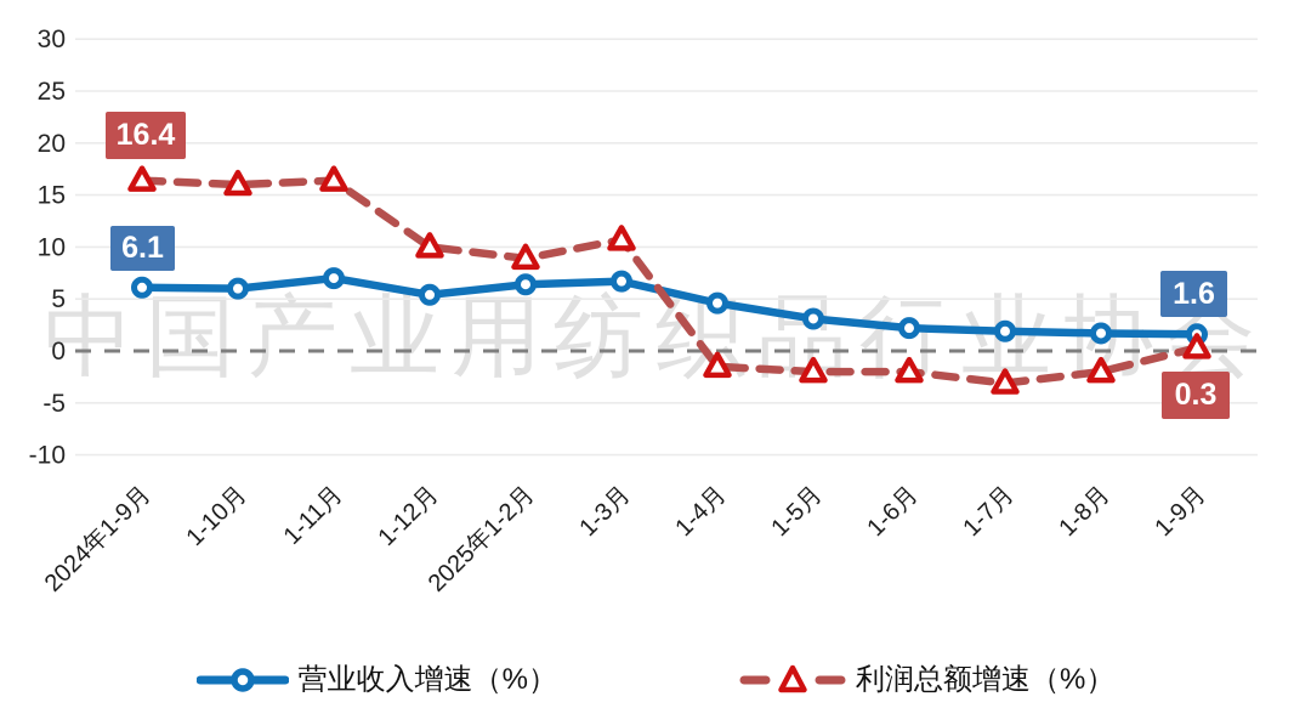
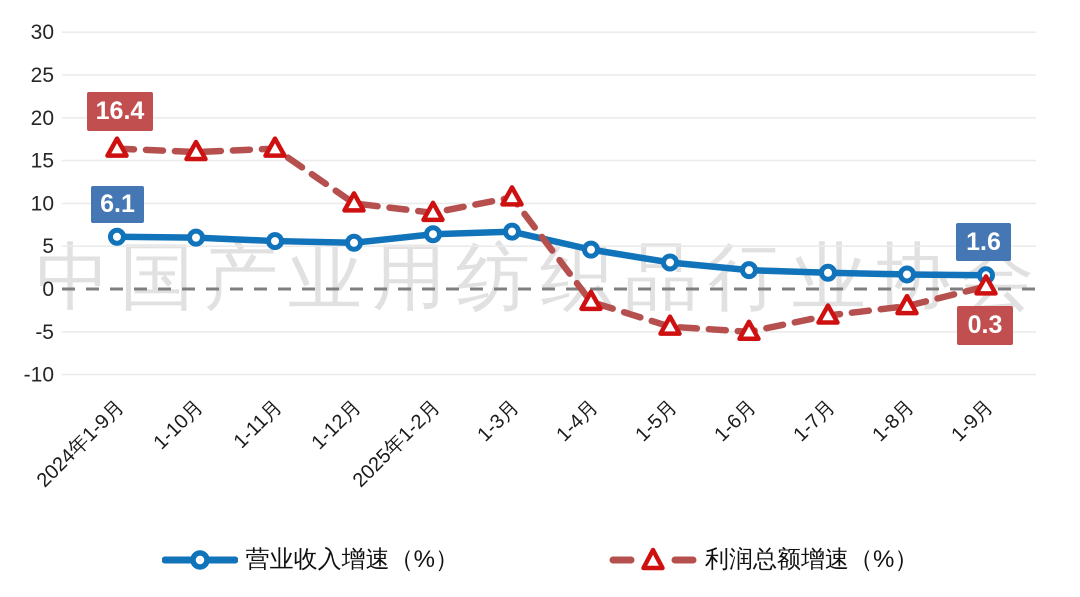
营业收入增速（%）/1-11月: 7 -> 6
利润总额增速（%）/1-5月: -2 -> -4
利润总额增速（%）/1-6月: -2 -> -5
